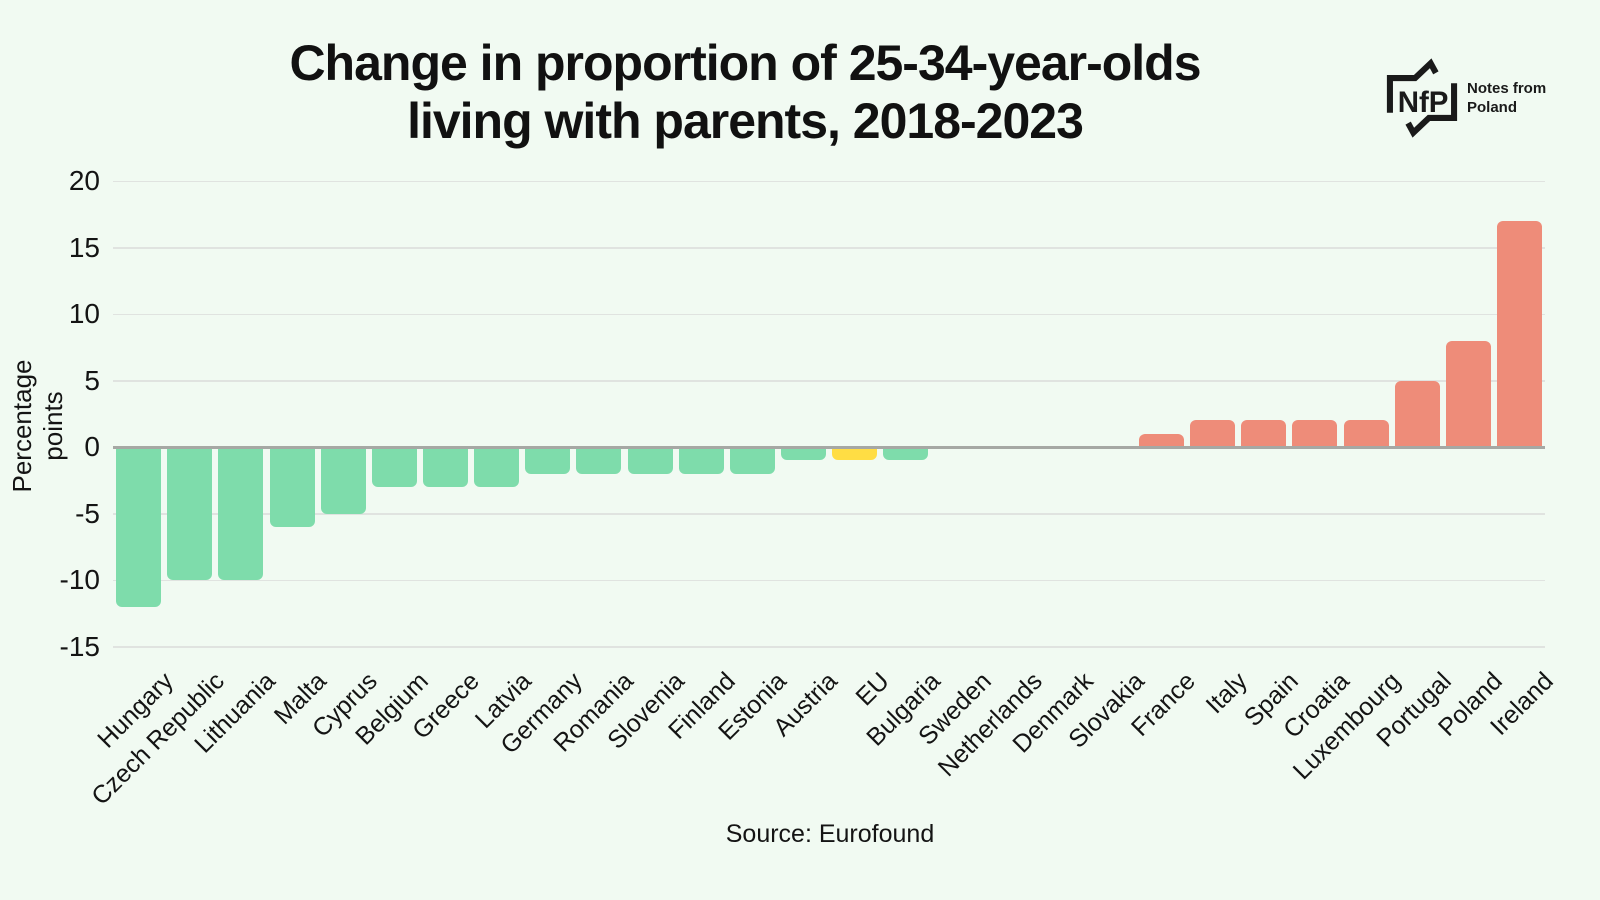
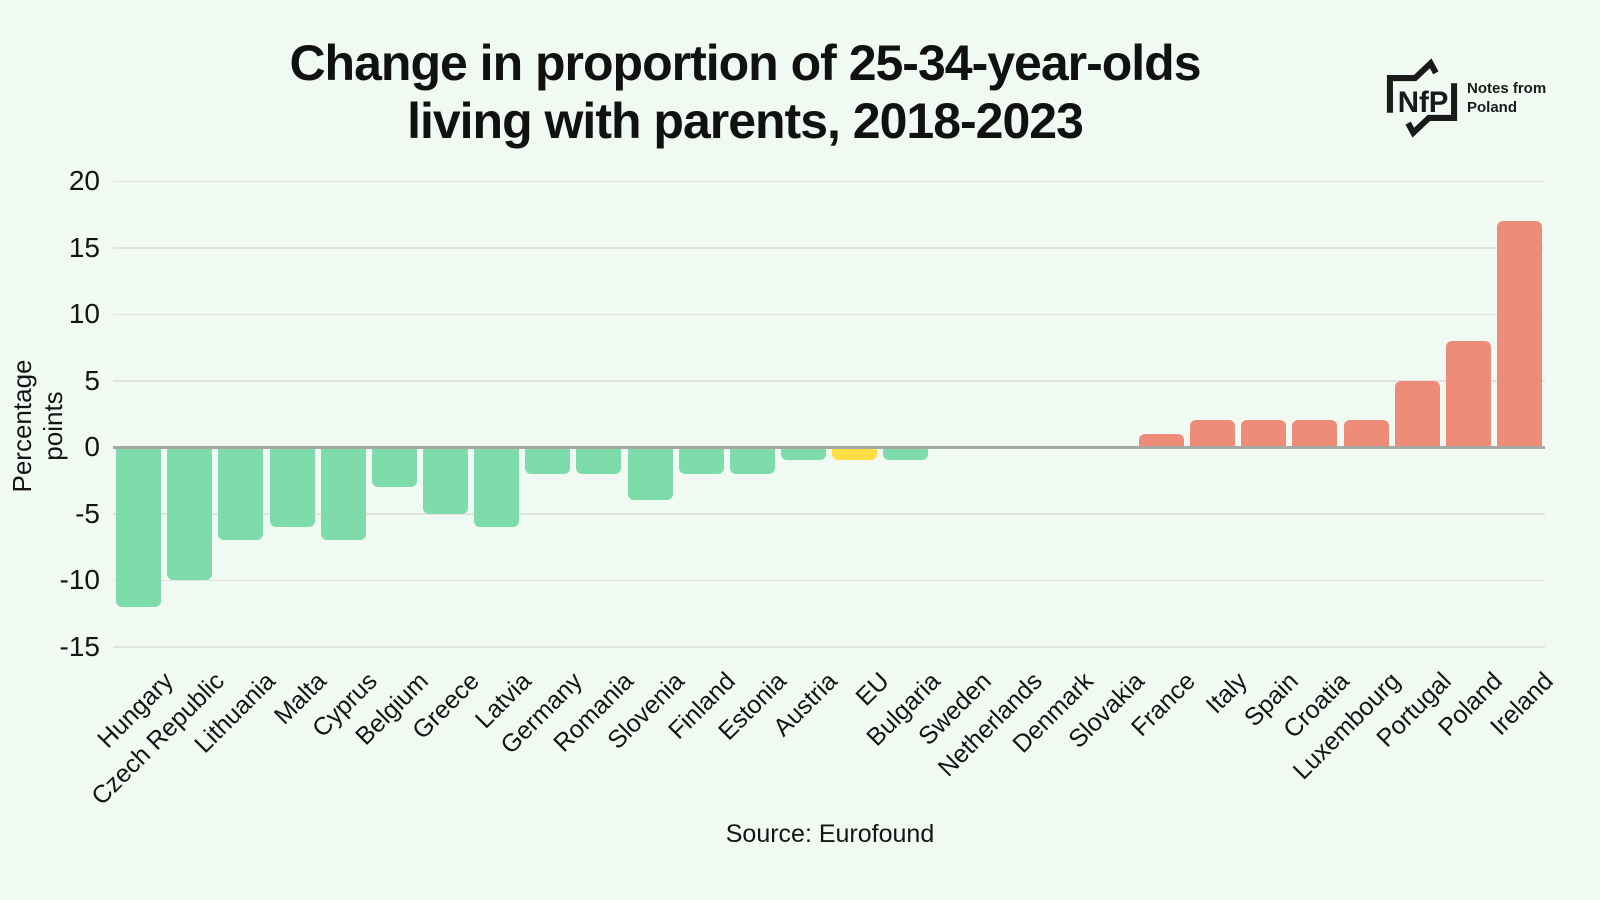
Lithuania: -10 -> -7
Cyprus: -5 -> -7
Greece: -3 -> -5
Latvia: -3 -> -6
Slovenia: -2 -> -4
